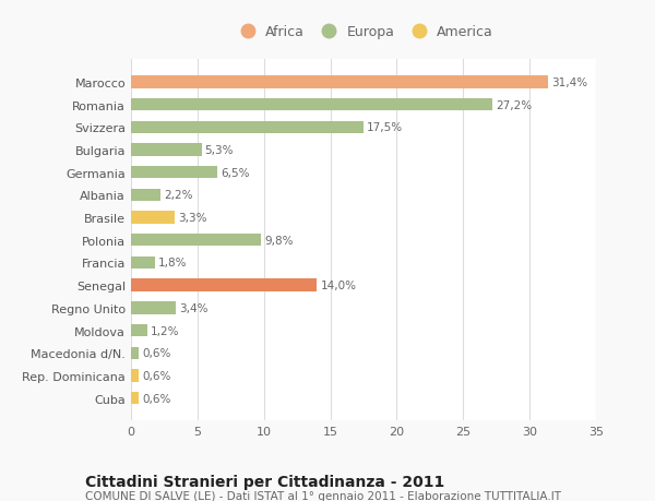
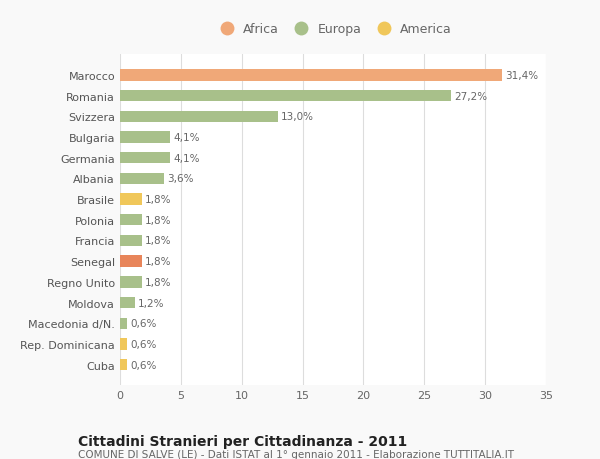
Svizzera: 17,5% -> 13,0%
Bulgaria: 5,3% -> 4,1%
Germania: 6,5% -> 4,1%
Albania: 2,2% -> 3,6%
Brasile: 3,3% -> 1,8%
Polonia: 9,8% -> 1,8%
Senegal: 14,0% -> 1,8%
Regno Unito: 3,4% -> 1,8%
